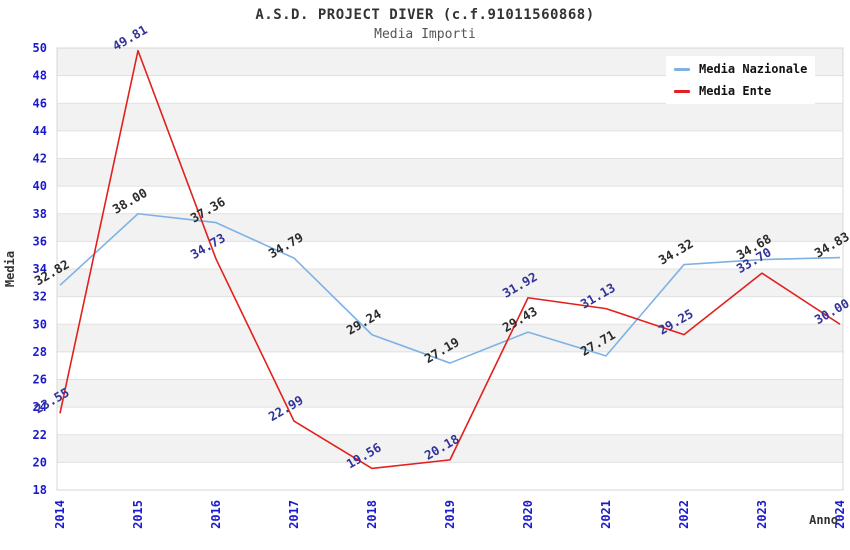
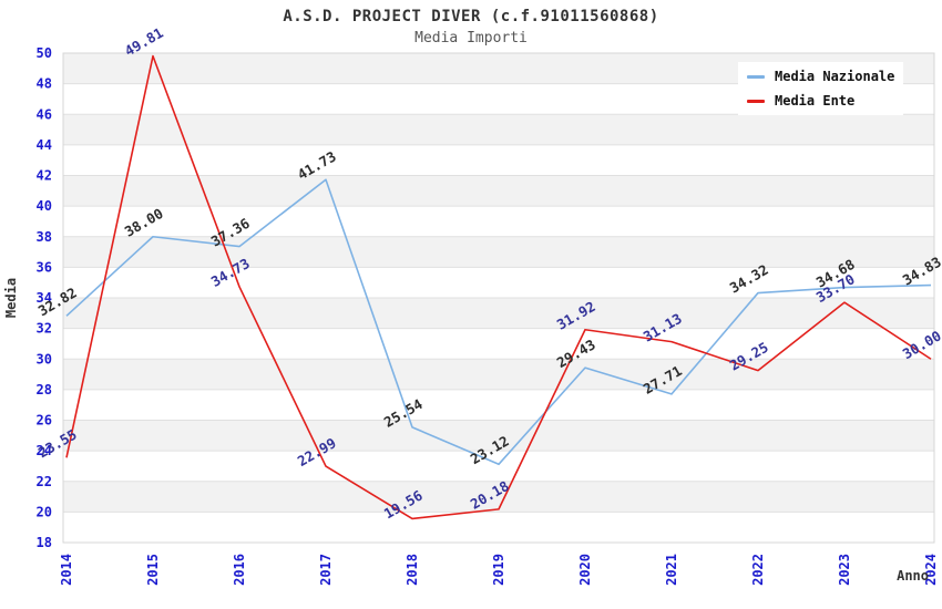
Media Nazionale/2017: 34.79 -> 41.73
Media Nazionale/2018: 29.24 -> 25.54
Media Nazionale/2019: 27.19 -> 23.12
